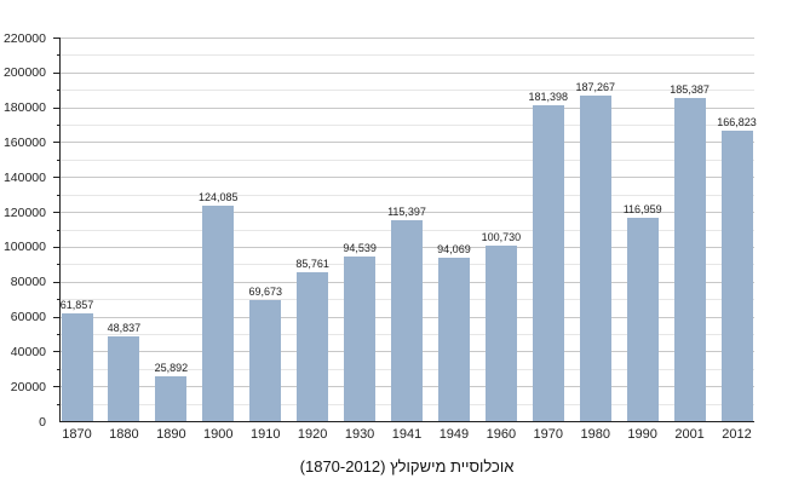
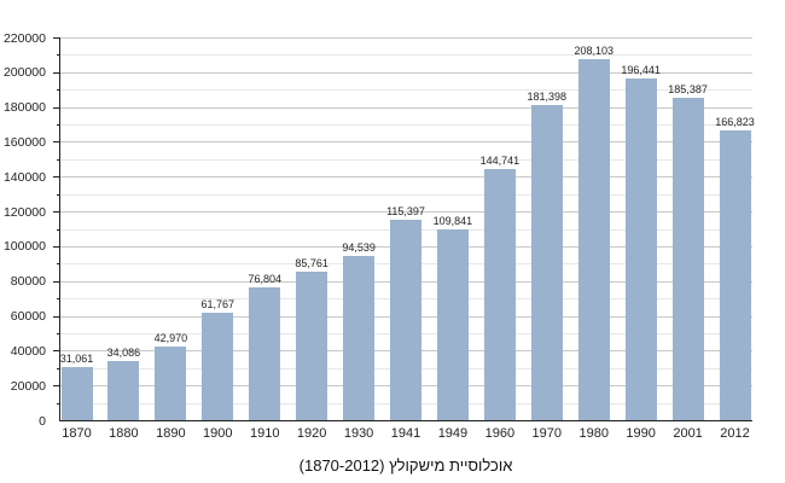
1870: 61,857 -> 31,061
1880: 48,837 -> 34,086
1890: 25,892 -> 42,970
1900: 124,085 -> 61,767
1910: 69,673 -> 76,804
1949: 94,069 -> 109,841
1960: 100,730 -> 144,741
1980: 187,267 -> 208,103
1990: 116,959 -> 196,441
